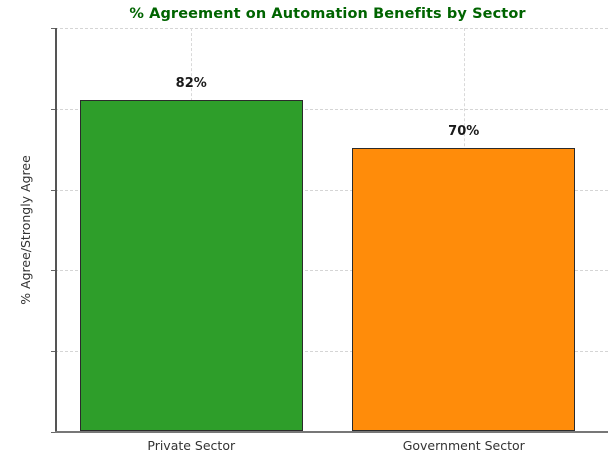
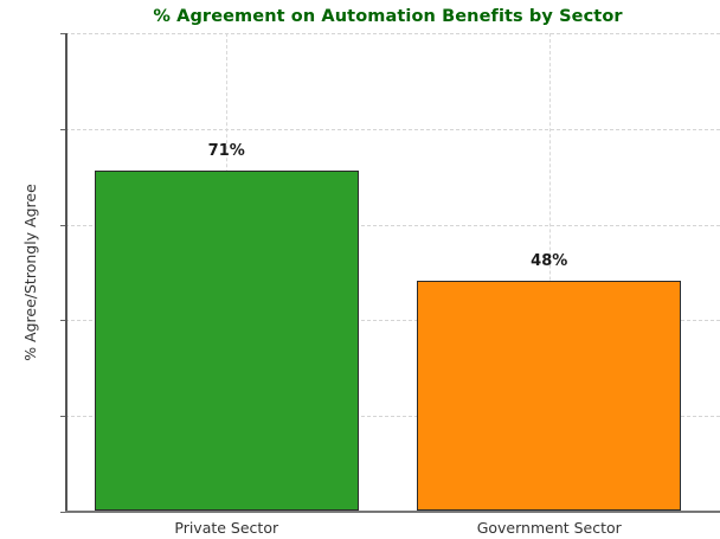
Private Sector: 82% -> 71%
Government Sector: 70% -> 48%
